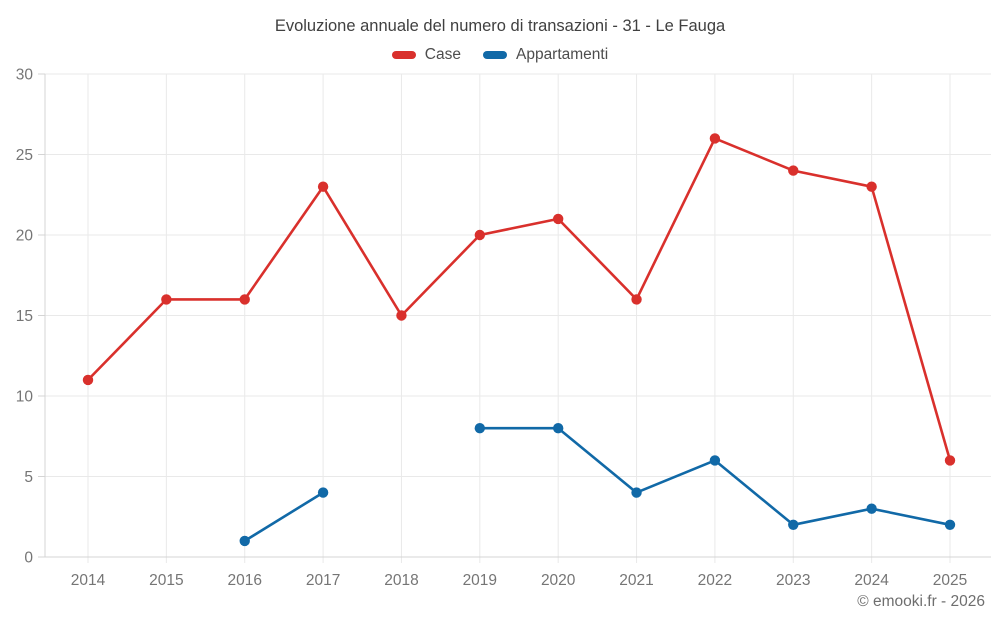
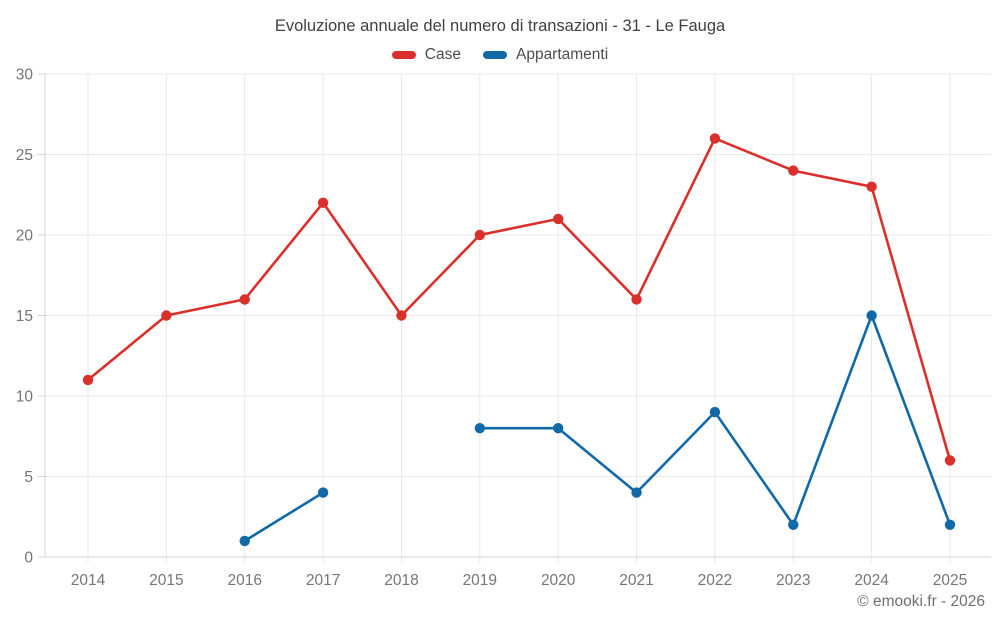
Case/2015: 16 -> 15
Case/2017: 23 -> 22
Appartamenti/2022: 6 -> 9
Appartamenti/2024: 3 -> 15
